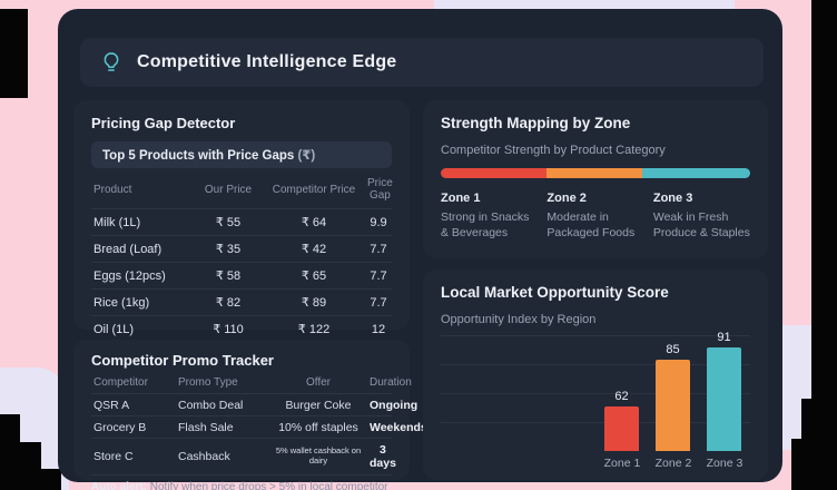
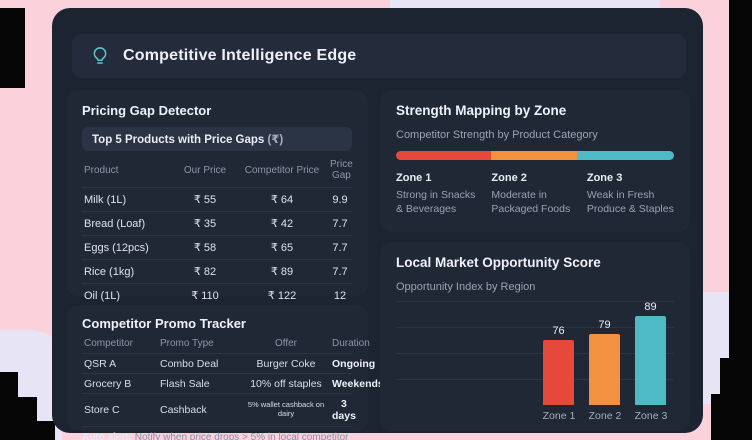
Zone 1: 62 -> 76
Zone 2: 85 -> 79
Zone 3: 91 -> 89
